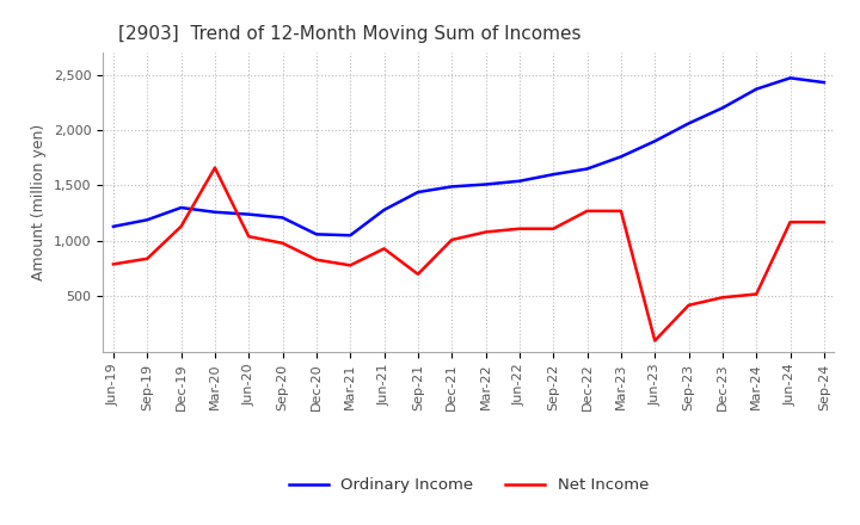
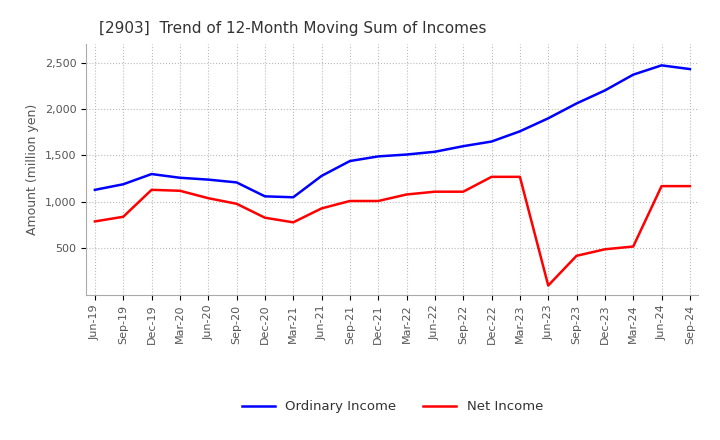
Net Income/Mar-20: 1,660 -> 1,120
Net Income/Sep-21: 700 -> 1,010
